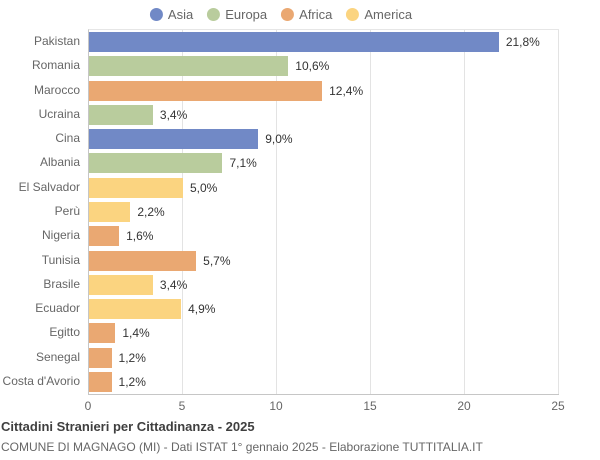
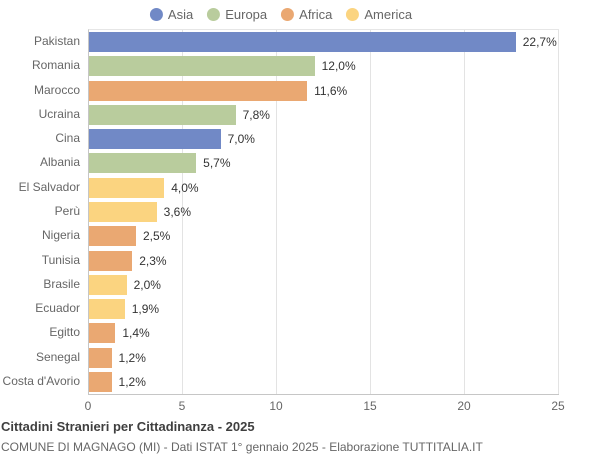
Pakistan: 21,8% -> 22,7%
Romania: 10,6% -> 12,0%
Marocco: 12,4% -> 11,6%
Ucraina: 3,4% -> 7,8%
Cina: 9,0% -> 7,0%
Albania: 7,1% -> 5,7%
El Salvador: 5,0% -> 4,0%
Perù: 2,2% -> 3,6%
Nigeria: 1,6% -> 2,5%
Tunisia: 5,7% -> 2,3%
Brasile: 3,4% -> 2,0%
Ecuador: 4,9% -> 1,9%
